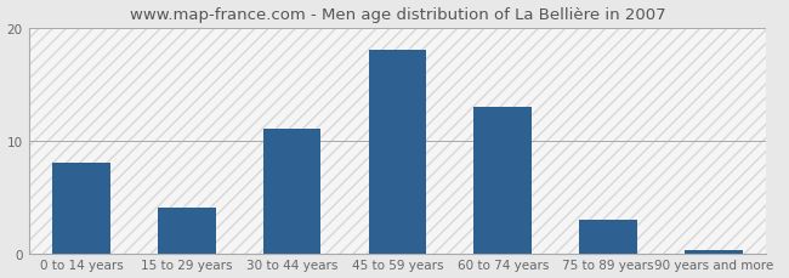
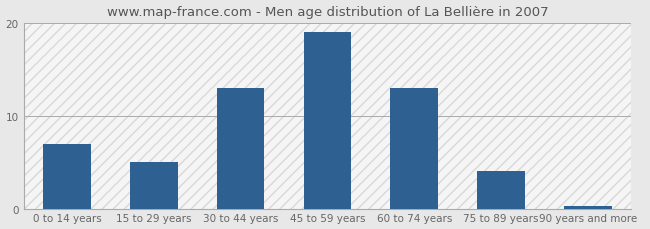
0 to 14 years: 8.0 -> 7.0
15 to 29 years: 4.0 -> 5.0
30 to 44 years: 11.0 -> 13.0
45 to 59 years: 18.0 -> 19.0
75 to 89 years: 3.0 -> 4.0
